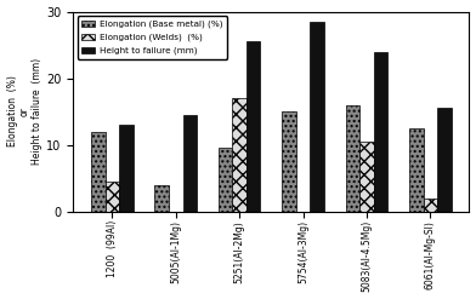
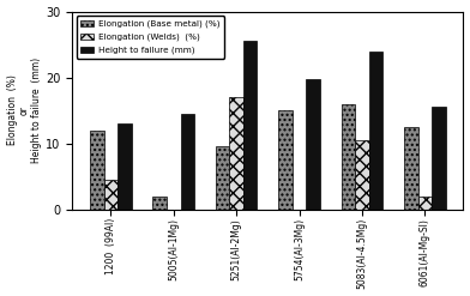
Elongation (Base metal) (%)/5005(Al-1Mg): 4.0 -> 2.0
Height to failure (mm)/5754(Al-3Mg): 28.5 -> 19.8
